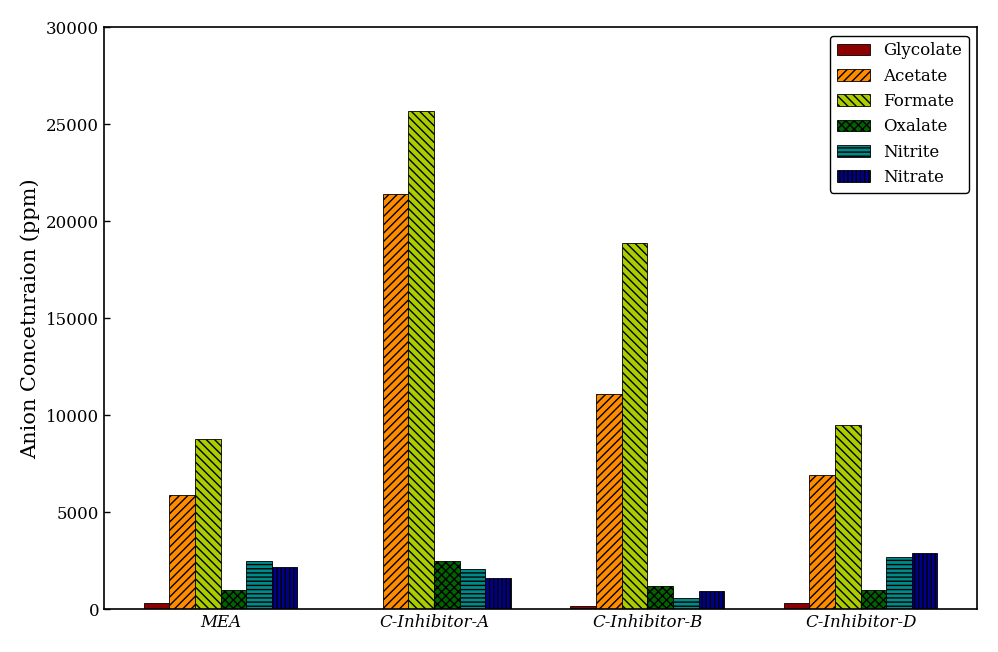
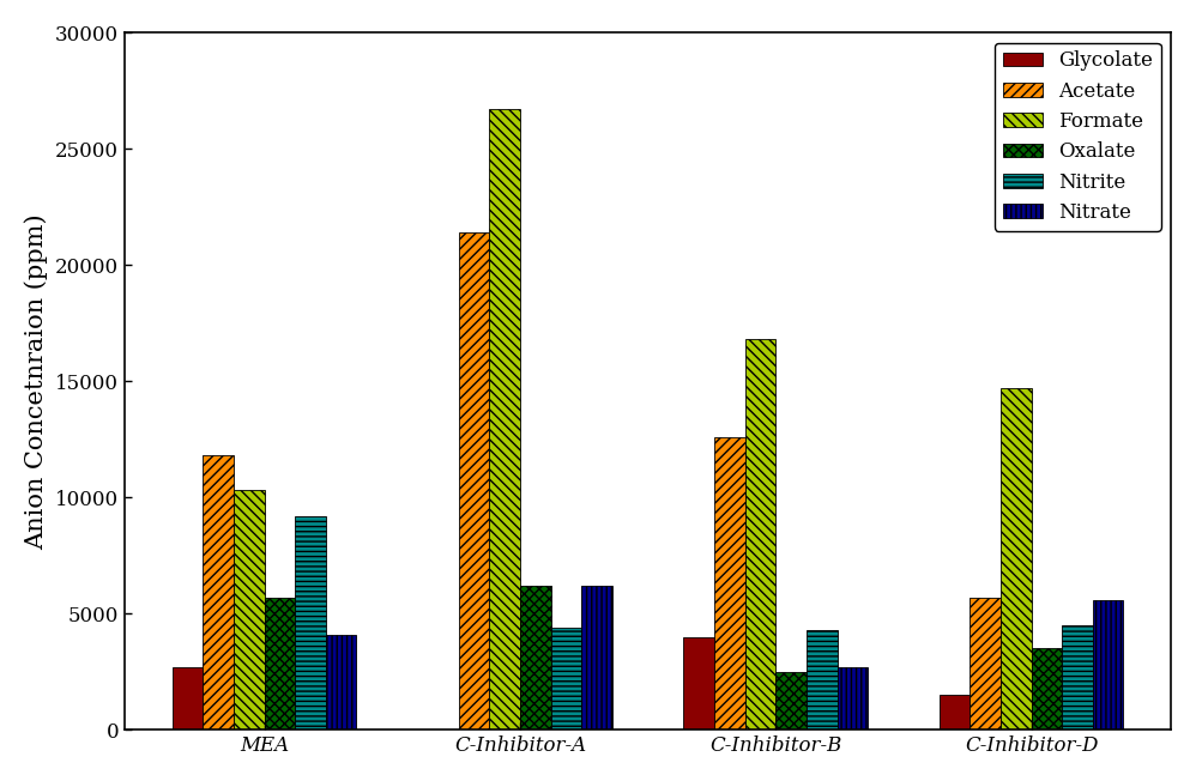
Glycolate/MEA: 400 -> 2700
Acetate/MEA: 5900 -> 11800
Formate/MEA: 8800 -> 10300
Oxalate/MEA: 1000 -> 5700
Nitrite/MEA: 2500 -> 9200
Nitrate/MEA: 2200 -> 4100
Formate/C-Inhibitor-A: 25700 -> 26700
Oxalate/C-Inhibitor-A: 2500 -> 6200
Nitrite/C-Inhibitor-A: 2100 -> 4400
Nitrate/C-Inhibitor-A: 1600 -> 6200
Glycolate/C-Inhibitor-B: 200 -> 4000
Acetate/C-Inhibitor-B: 11100 -> 12600
Formate/C-Inhibitor-B: 18900 -> 16800
Oxalate/C-Inhibitor-B: 1200 -> 2500
Nitrite/C-Inhibitor-B: 600 -> 4300
Nitrate/C-Inhibitor-B: 1000 -> 2700
Glycolate/C-Inhibitor-D: 400 -> 1500
Acetate/C-Inhibitor-D: 6900 -> 5700
Formate/C-Inhibitor-D: 9500 -> 14700
Oxalate/C-Inhibitor-D: 1000 -> 3500
Nitrite/C-Inhibitor-D: 2700 -> 4500
Nitrate/C-Inhibitor-D: 2900 -> 5600
